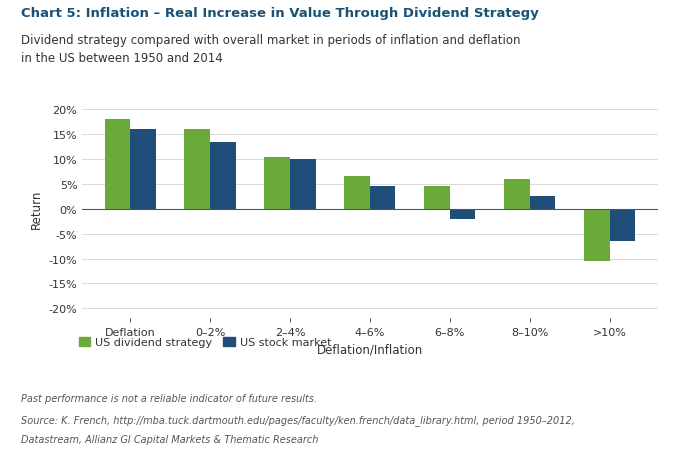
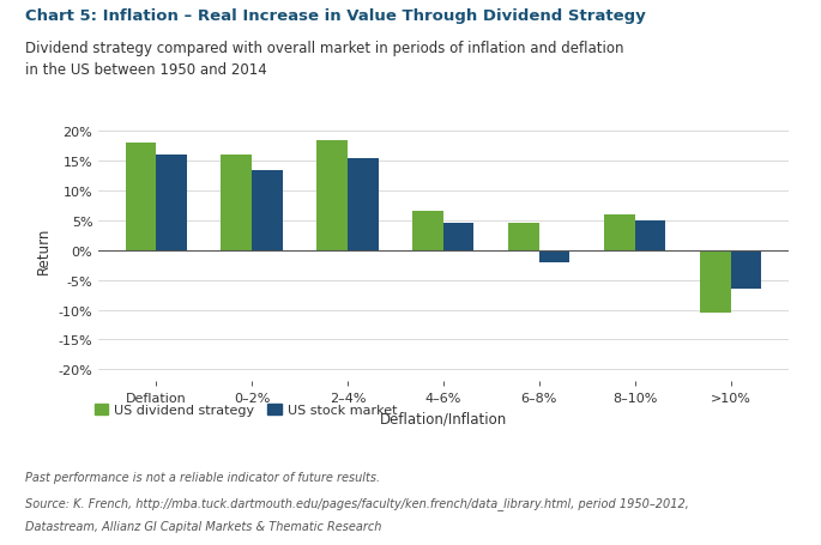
US dividend strategy/2–4%: 10.5% -> 18.5%
US stock market/2–4%: 10.0% -> 15.5%
US stock market/8–10%: 2.5% -> 5.0%
